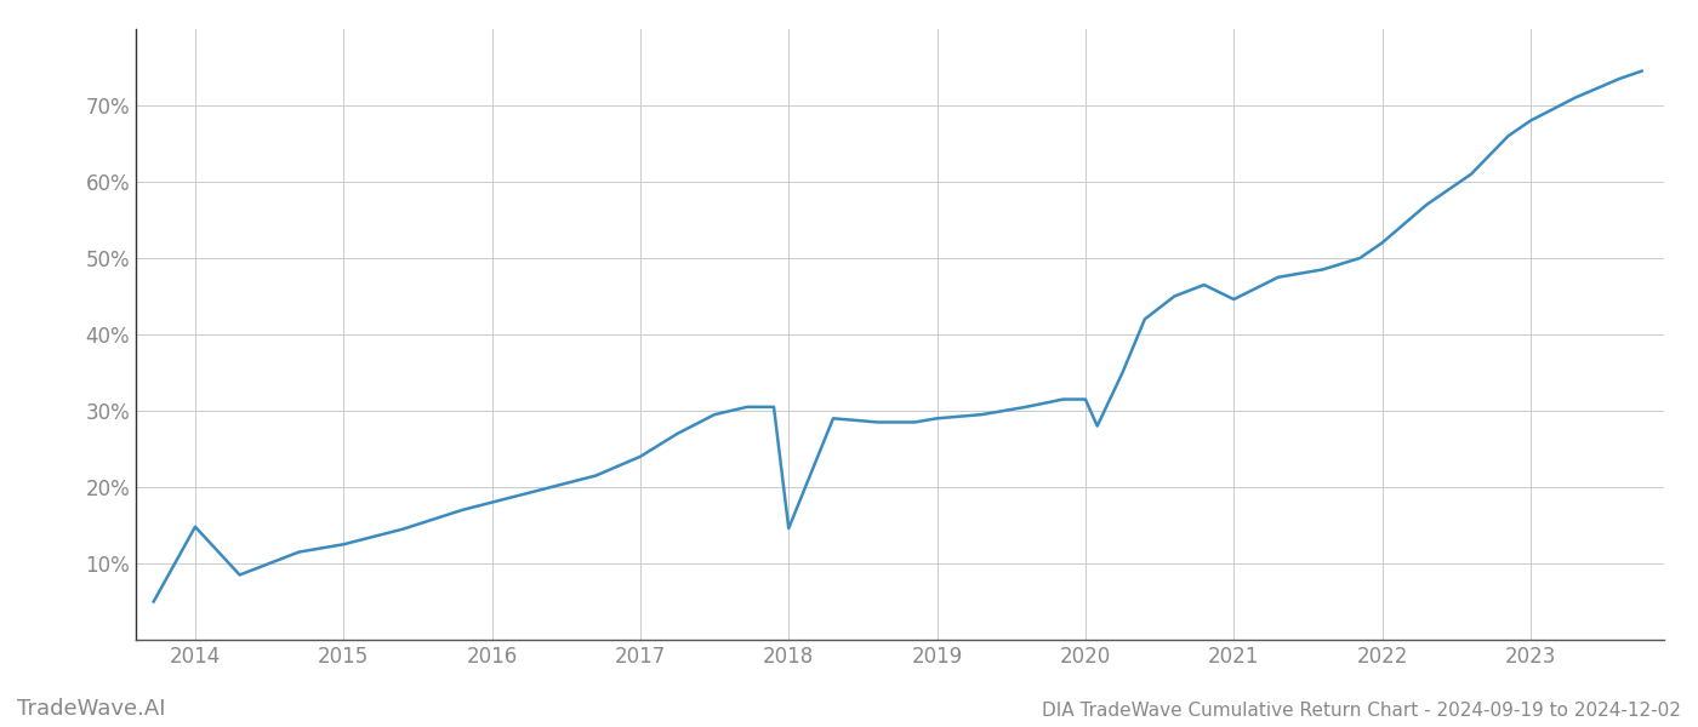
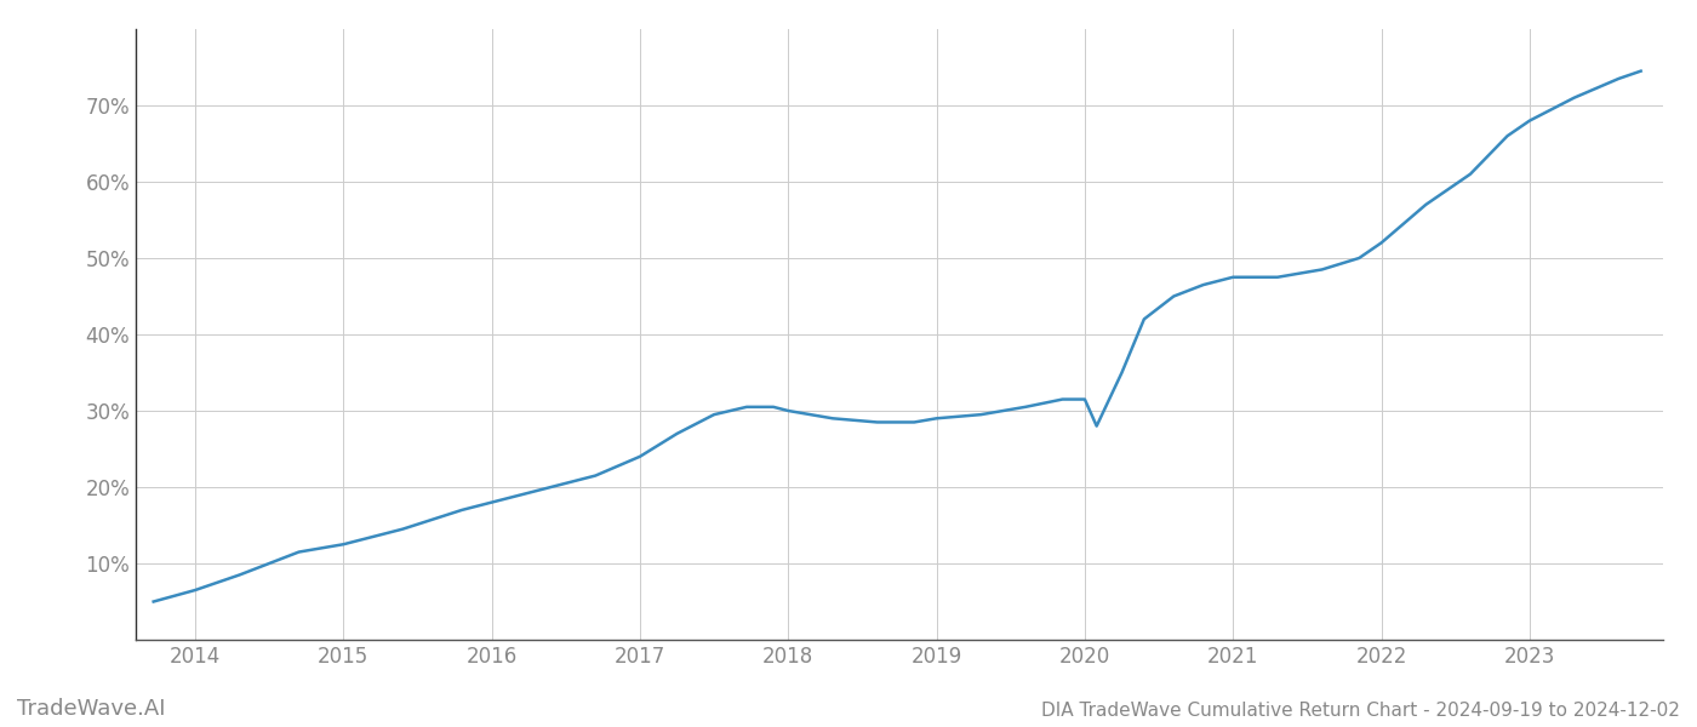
2014: 14.8% -> 6.5%
2018: 14.6% -> 30.0%
2021: 44.6% -> 47.5%
